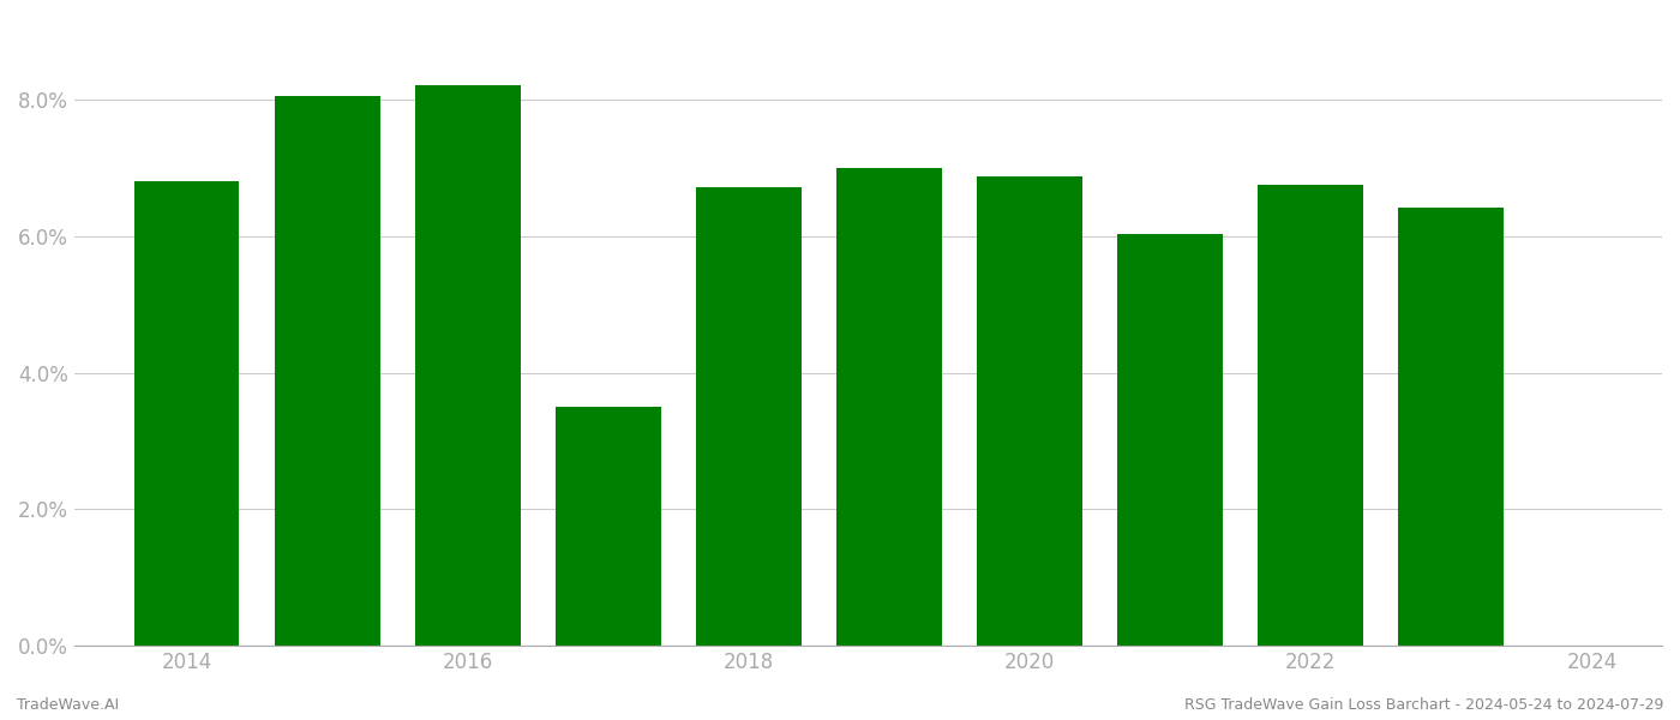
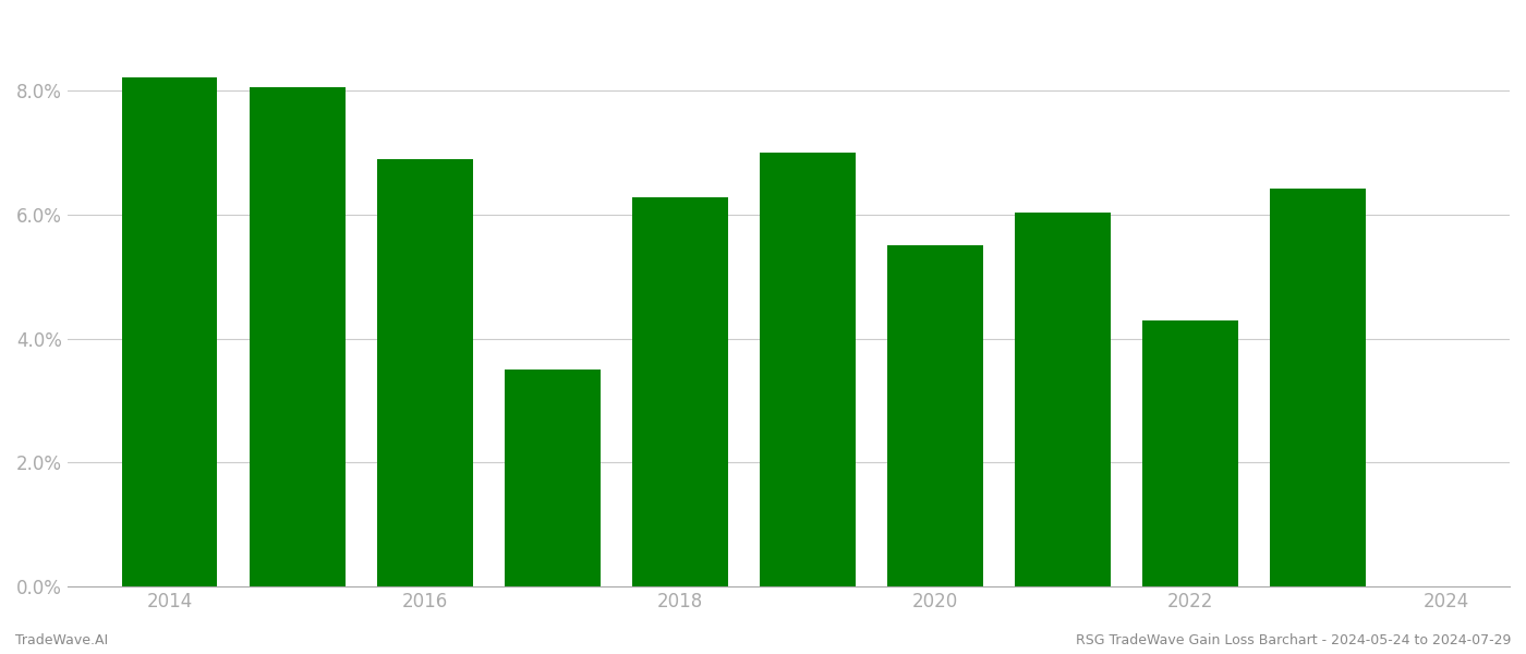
2014: 6.80% -> 8.22%
2016: 8.22% -> 6.90%
2018: 6.72% -> 6.28%
2020: 6.88% -> 5.50%
2022: 6.76% -> 4.30%
